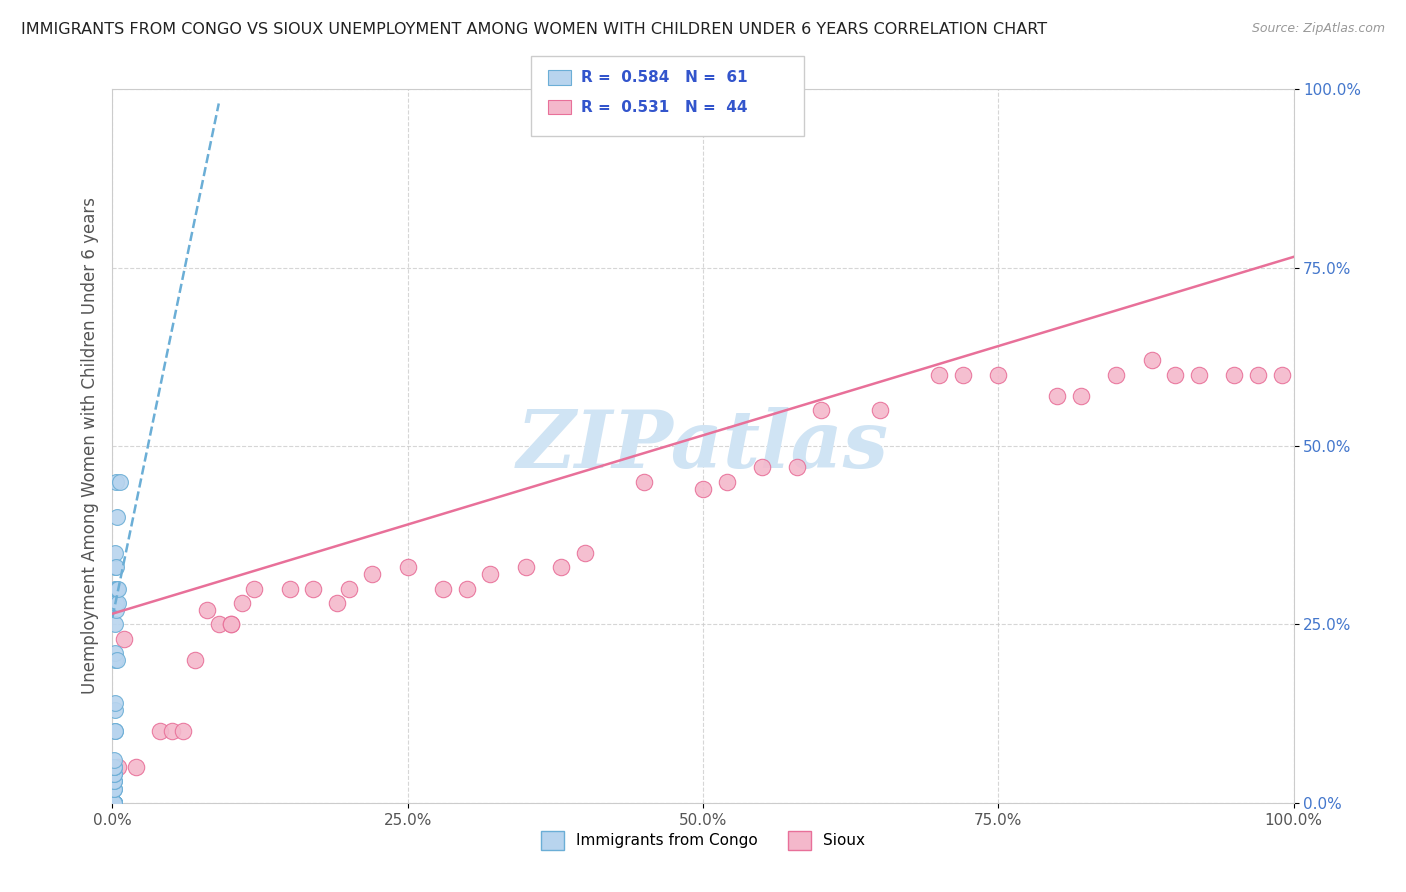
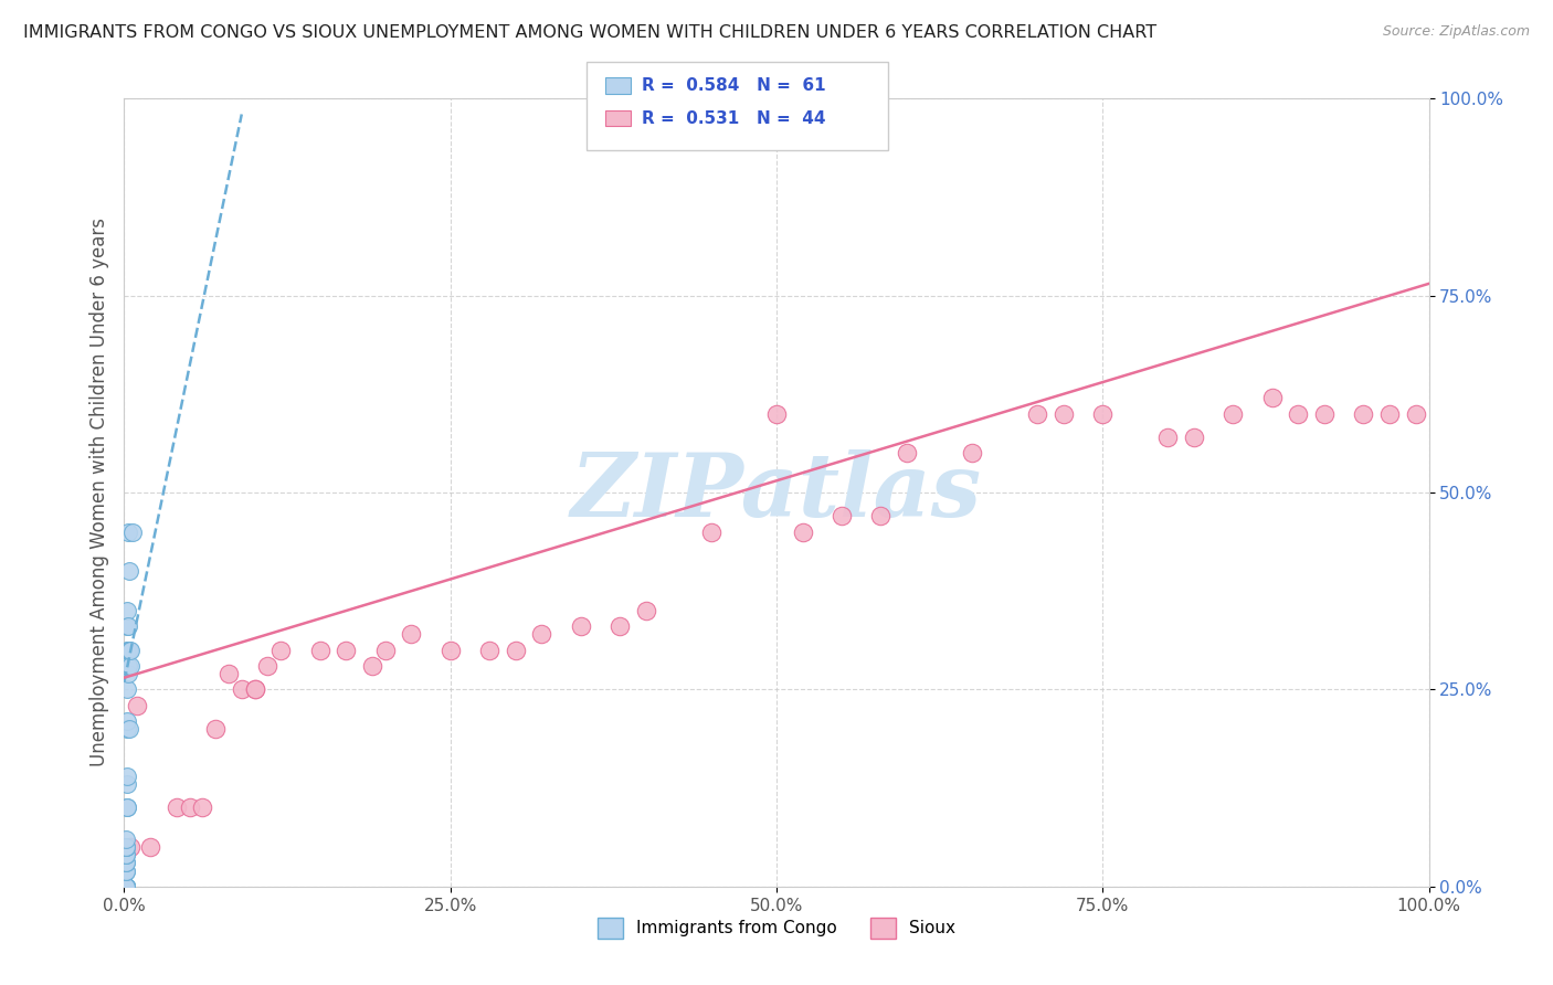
Sioux/25.0%: 33% -> 30%
Sioux/50.0%: 44% -> 60%
